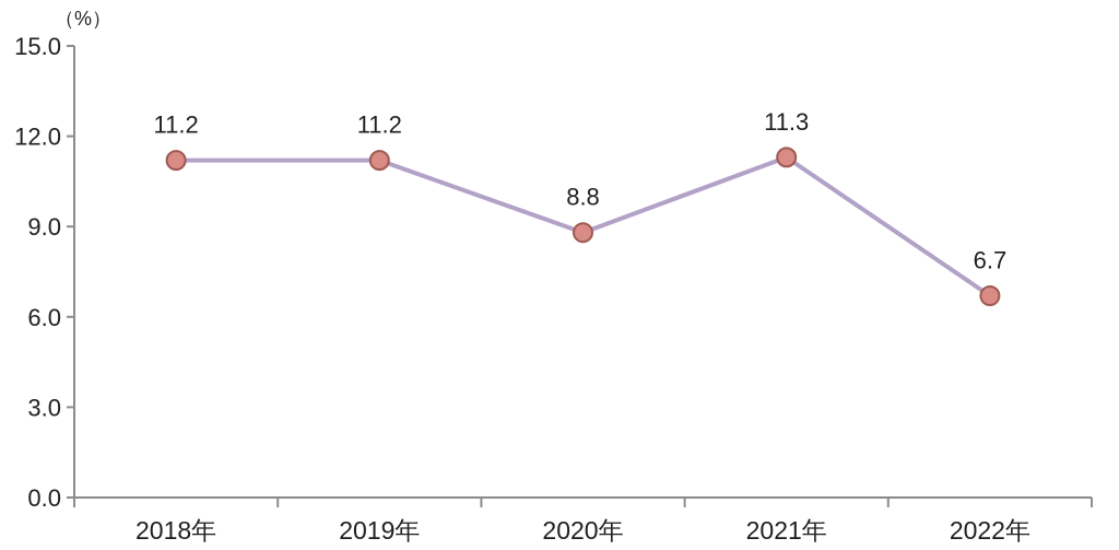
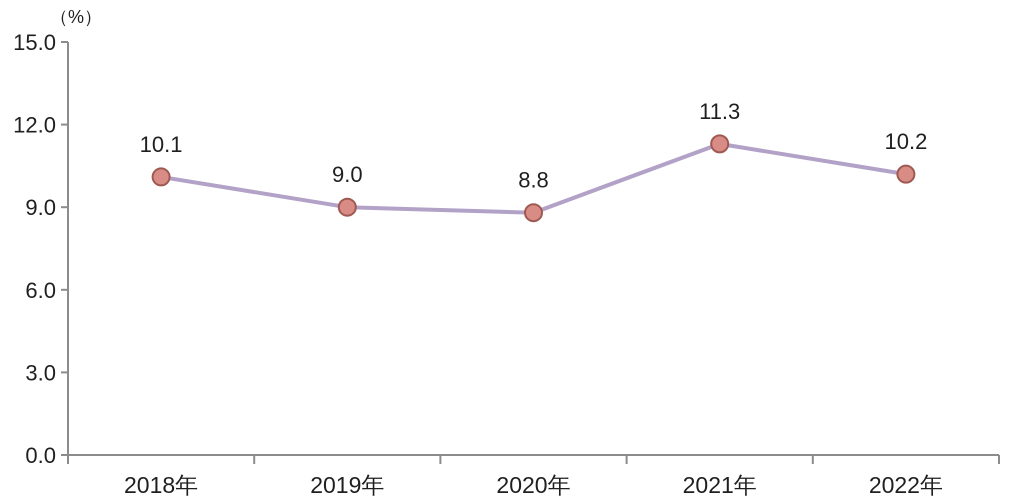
2018年: 11.2 -> 10.1
2019年: 11.2 -> 9.0
2022年: 6.7 -> 10.2
